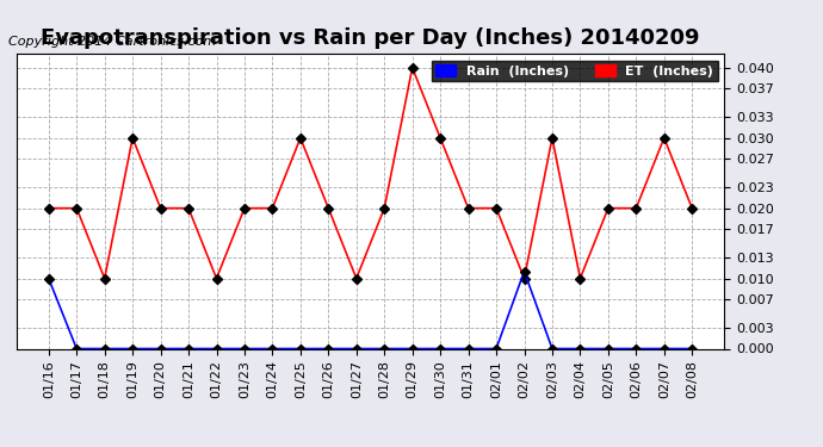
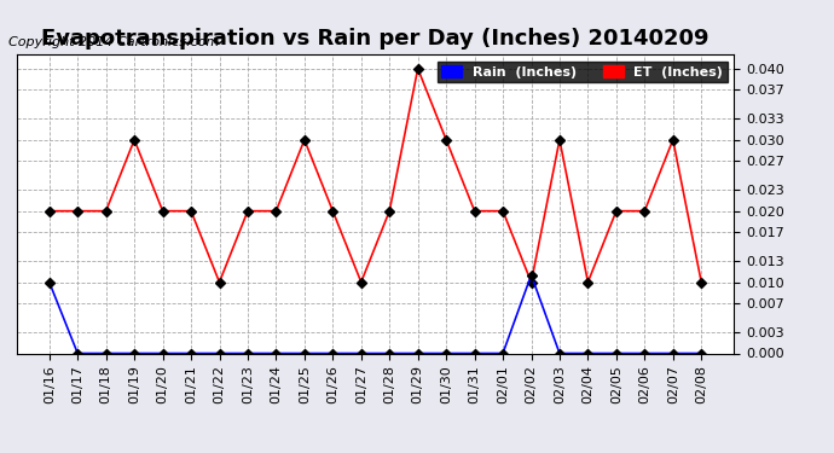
ET (Inches)/01/18: 0.01 -> 0.02
ET (Inches)/02/08: 0.02 -> 0.01
